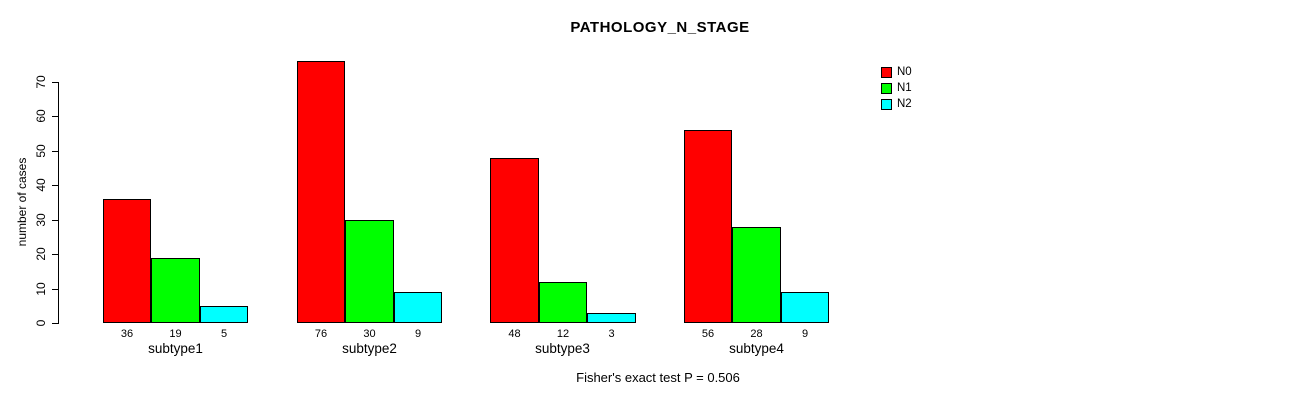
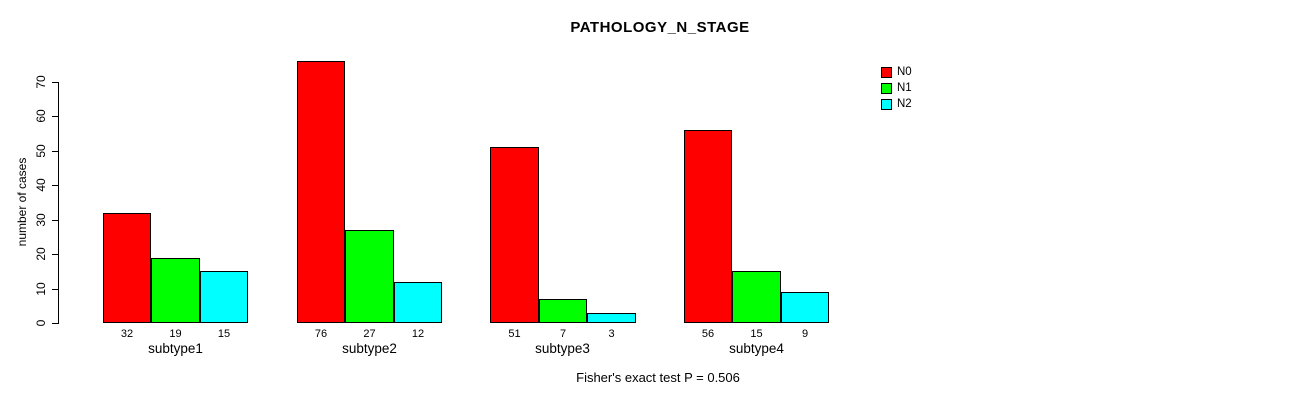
N0/subtype1: 36 -> 32
N2/subtype1: 5 -> 15
N1/subtype2: 30 -> 27
N2/subtype2: 9 -> 12
N0/subtype3: 48 -> 51
N1/subtype3: 12 -> 7
N1/subtype4: 28 -> 15
